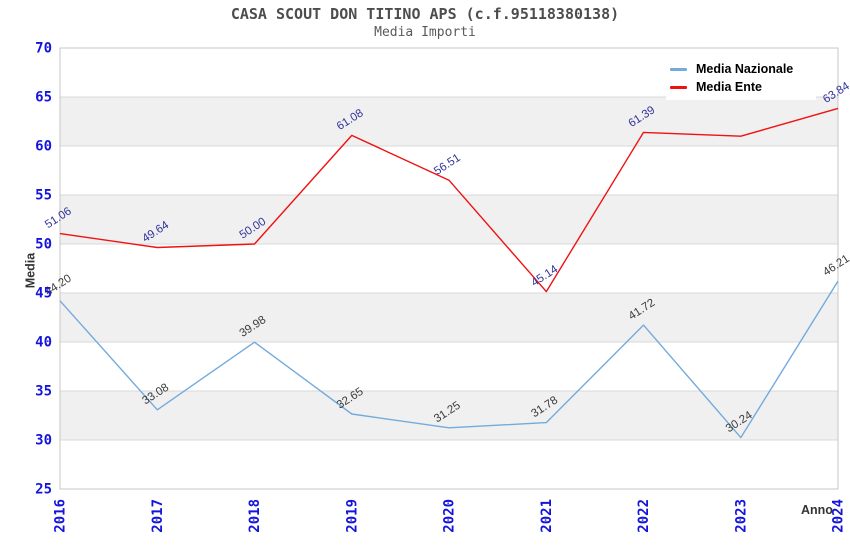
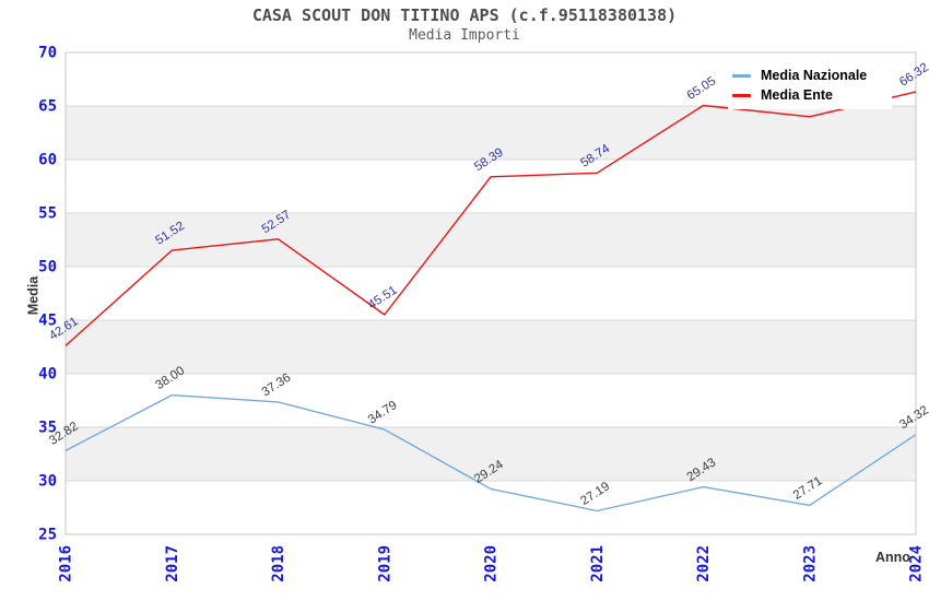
Media Nazionale/2016: 44.20 -> 32.82
Media Ente/2016: 51.06 -> 42.61
Media Nazionale/2017: 33.08 -> 38.00
Media Ente/2017: 49.64 -> 51.52
Media Nazionale/2018: 39.98 -> 37.36
Media Ente/2018: 50.00 -> 52.57
Media Nazionale/2019: 32.65 -> 34.79
Media Ente/2019: 61.08 -> 45.51
Media Nazionale/2020: 31.25 -> 29.24
Media Ente/2020: 56.51 -> 58.39
Media Nazionale/2021: 31.78 -> 27.19
Media Ente/2021: 45.14 -> 58.74
Media Nazionale/2022: 41.72 -> 29.43
Media Ente/2022: 61.39 -> 65.05
Media Nazionale/2023: 30.24 -> 27.71
Media Ente/2023: 61 -> 64
Media Nazionale/2024: 46.21 -> 34.32
Media Ente/2024: 63.84 -> 66.32
